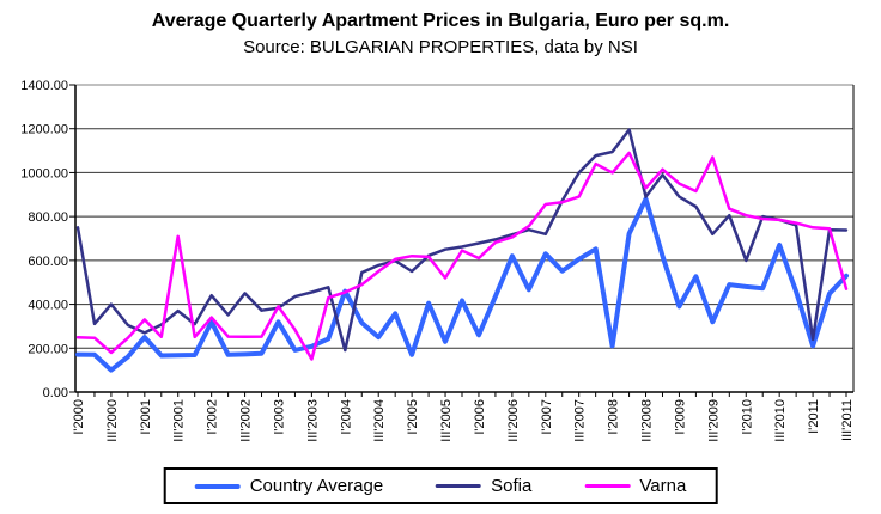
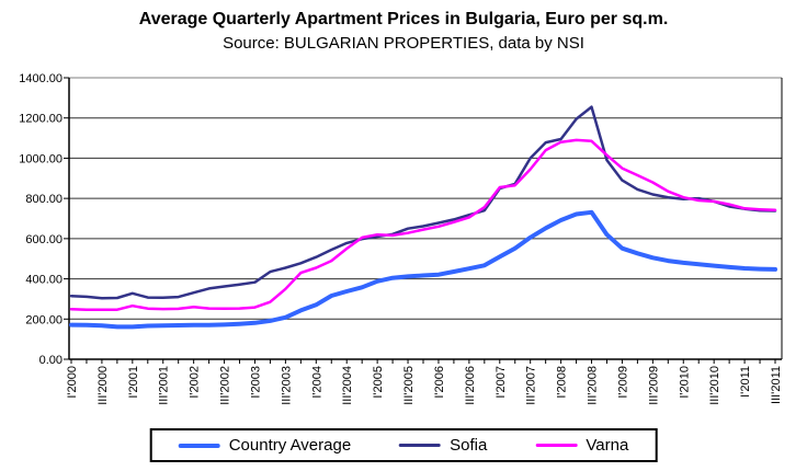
Sofia/I'2000: 750 -> 320
Country Average/III'2000: 100 -> 170
Sofia/III'2000: 400 -> 300
Varna/III'2000: 180 -> 250
Country Average/I'2001: 250 -> 160
Sofia/I'2001: 270 -> 330
Varna/I'2001: 330 -> 270
Sofia/III'2001: 370 -> 310
Varna/III'2001: 710 -> 250
Country Average/I'2002: 320 -> 170
Sofia/I'2002: 440 -> 330
Varna/I'2002: 340 -> 260
Sofia/III'2002: 450 -> 360
Country Average/I'2003: 320 -> 180
Varna/I'2003: 390 -> 260
Varna/III'2003: 150 -> 350
Country Average/I'2004: 460 -> 270
Sofia/I'2004: 190 -> 510
Country Average/III'2004: 250 -> 340
Country Average/I'2005: 170 -> 390
Sofia/I'2005: 550 -> 610
Country Average/III'2005: 230 -> 410
Varna/III'2005: 520 -> 630
Country Average/I'2006: 260 -> 420
Varna/I'2006: 610 -> 660
Country Average/III'2006: 620 -> 450
Country Average/I'2007: 630 -> 510
Sofia/I'2007: 720 -> 850
Varna/III'2007: 890 -> 940
Country Average/I'2008: 210 -> 690
Varna/I'2008: 1000 -> 1080
Country Average/III'2008: 880 -> 730
Sofia/III'2008: 890 -> 1260
Varna/III'2008: 930 -> 1080
Country Average/I'2009: 390 -> 550
Country Average/III'2009: 320 -> 500
Sofia/III'2009: 720 -> 820
Varna/III'2009: 1070 -> 880
Sofia/I'2010: 600 -> 800
Country Average/III'2010: 670 -> 460
Country Average/I'2011: 210 -> 450
Sofia/I'2011: 240 -> 750
Country Average/III'2011: 530 -> 450
Varna/III'2011: 470 -> 740
